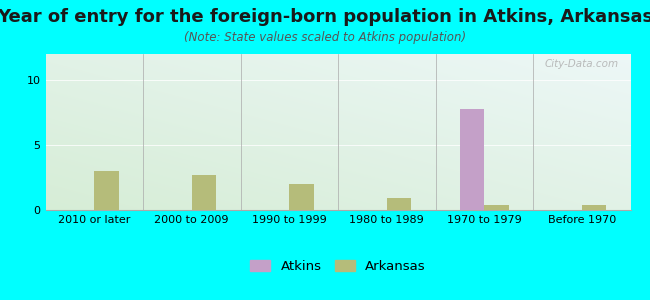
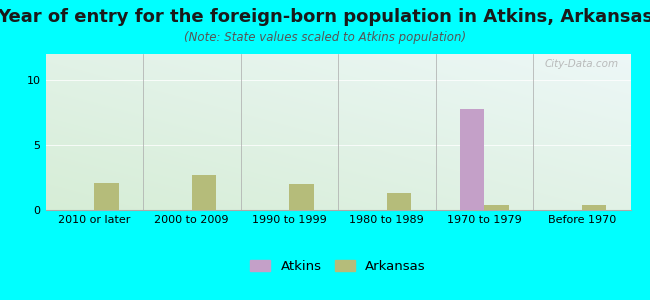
Arkansas/2010 or later: 3.0 -> 2.1
Arkansas/1980 to 1989: 0.9 -> 1.3
